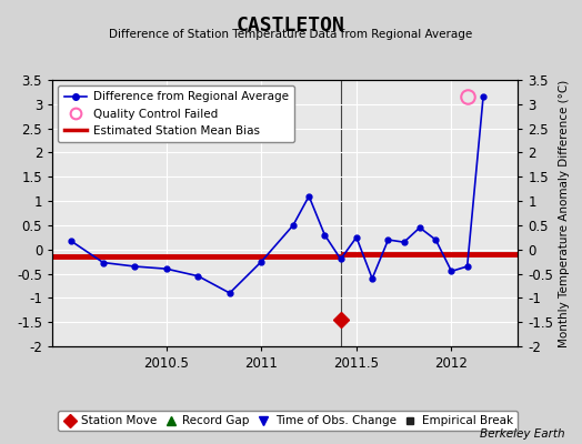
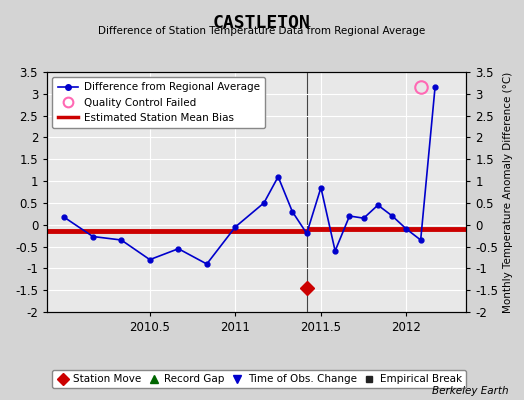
2010.5: -0.40 -> -0.80
2011: -0.25 -> -0.05
2011.5: 0.25 -> 0.85
2012: -0.45 -> -0.10
